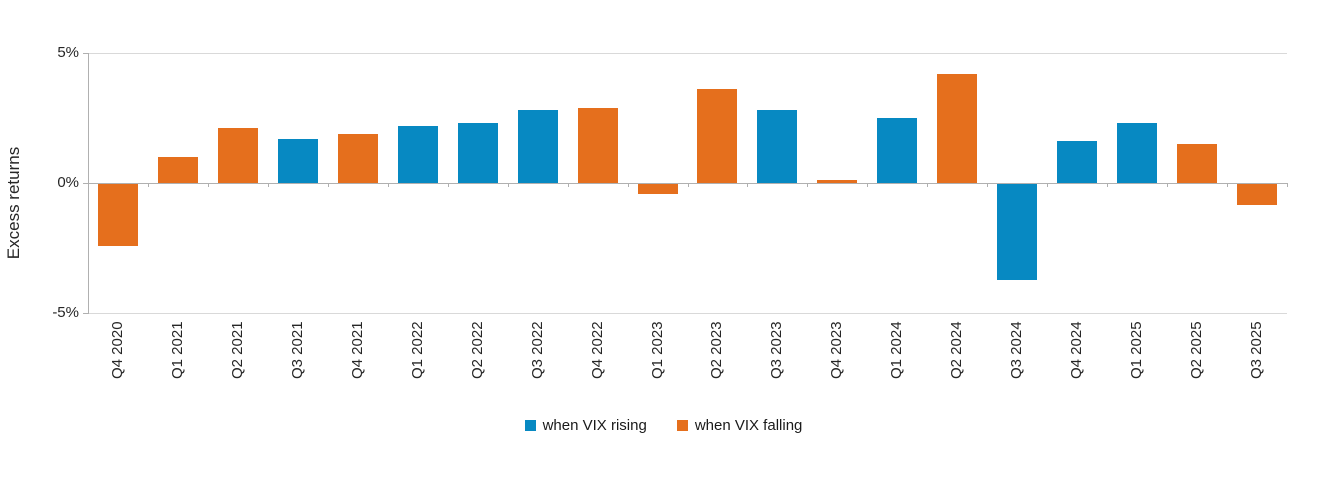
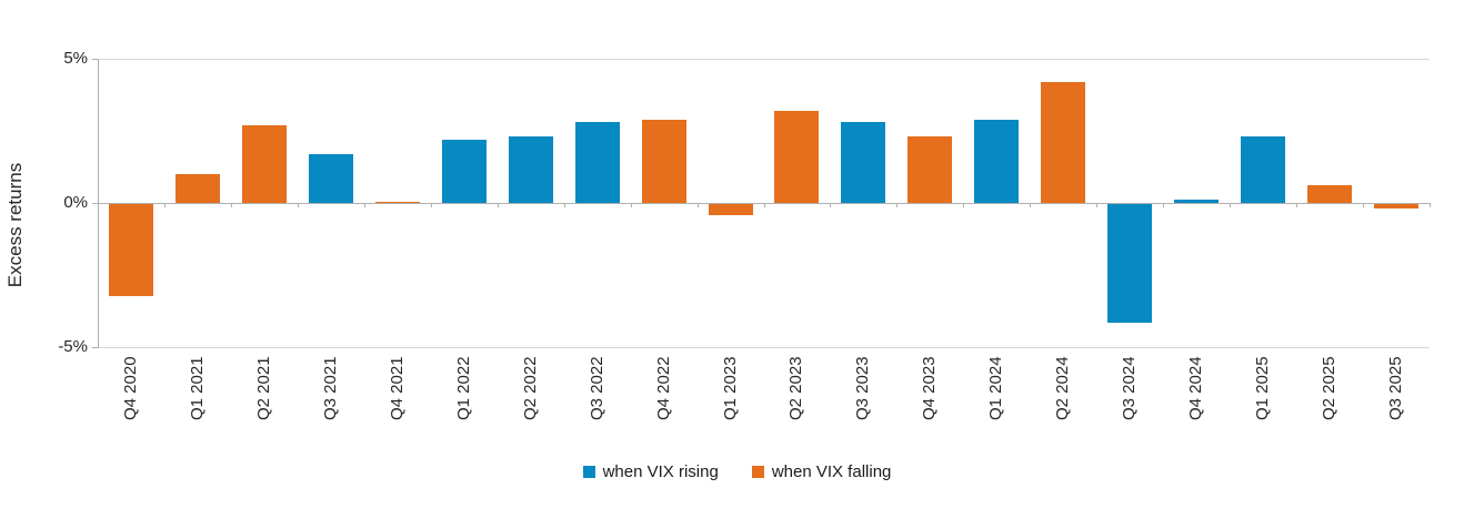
when VIX falling/Q4 2020: -2.4% -> -3.2%
when VIX falling/Q2 2021: 2.1% -> 2.7%
when VIX falling/Q4 2021: 1.9% -> 0.1%
when VIX falling/Q2 2023: 3.6% -> 3.2%
when VIX falling/Q4 2023: 0.1% -> 2.3%
when VIX rising/Q1 2024: 2.5% -> 2.9%
when VIX rising/Q3 2024: -3.7% -> -4.1%
when VIX rising/Q4 2024: 1.6% -> 0.1%
when VIX falling/Q2 2025: 1.5% -> 0.6%
when VIX falling/Q3 2025: -0.8% -> -0.1%
